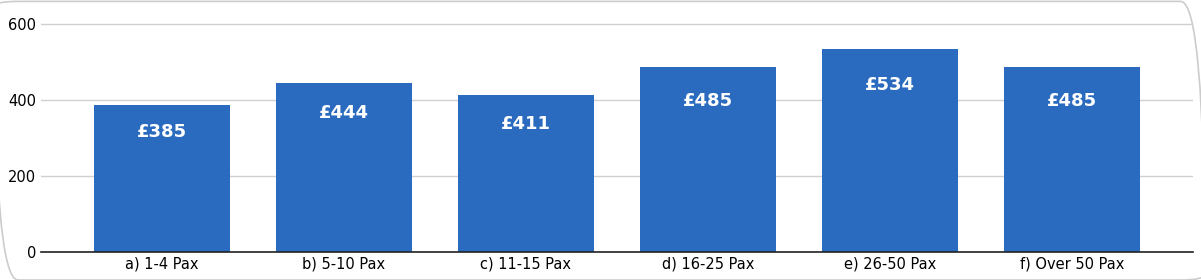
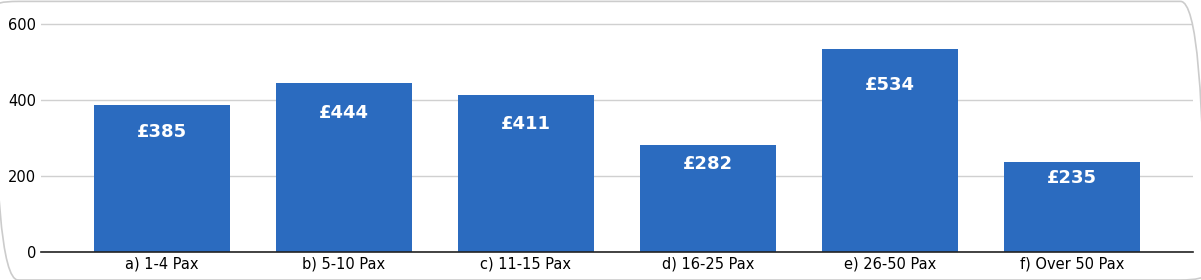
d) 16-25 Pax: £485 -> £282
f) Over 50 Pax: £485 -> £235
